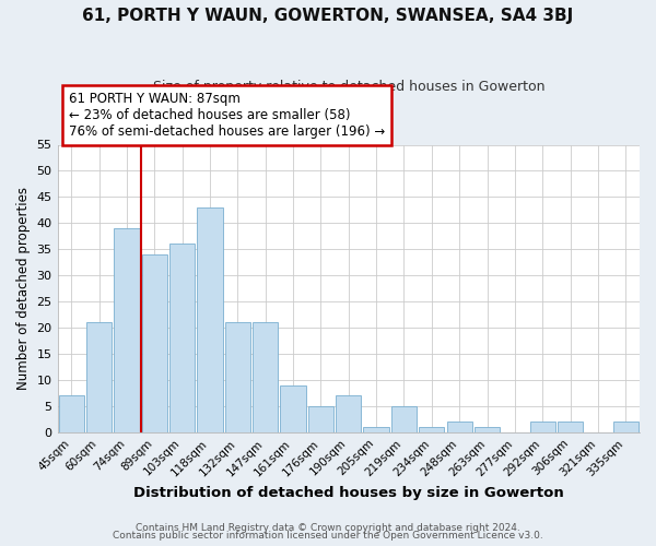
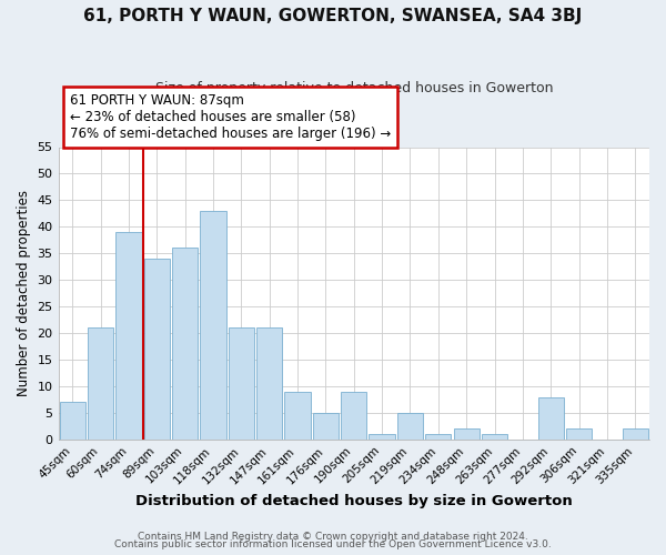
190sqm: 7 -> 9
292sqm: 2 -> 8
